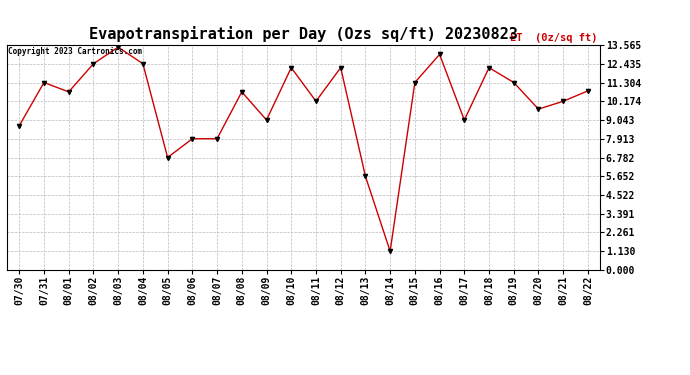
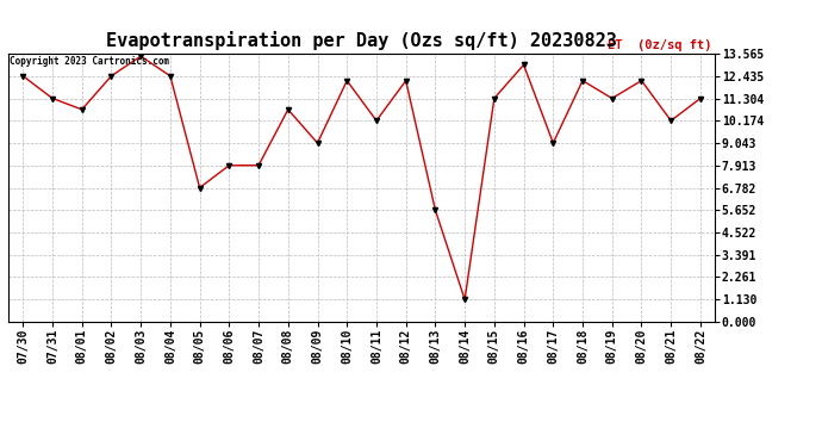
07/30: 8.7 -> 12.4
08/20: 9.7 -> 12.2
08/22: 10.8 -> 11.3
